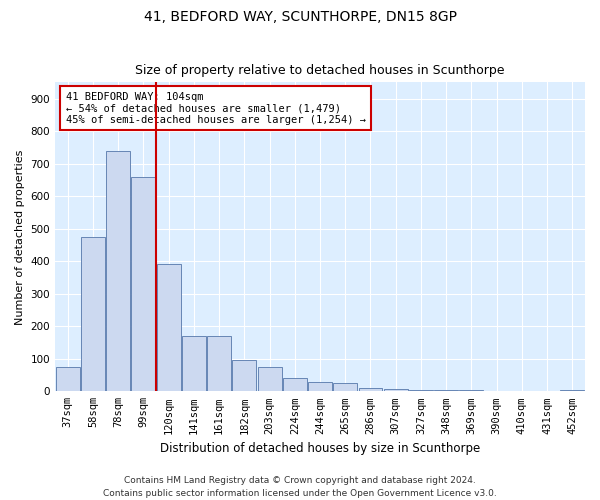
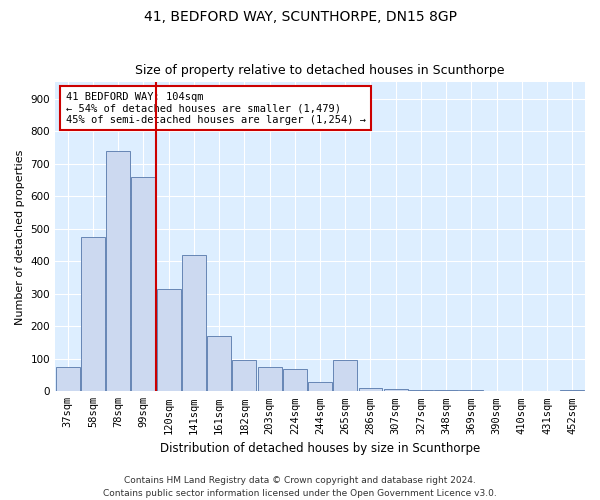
120sqm: 390 -> 315
141sqm: 170 -> 420
224sqm: 40 -> 70
265sqm: 25 -> 95
